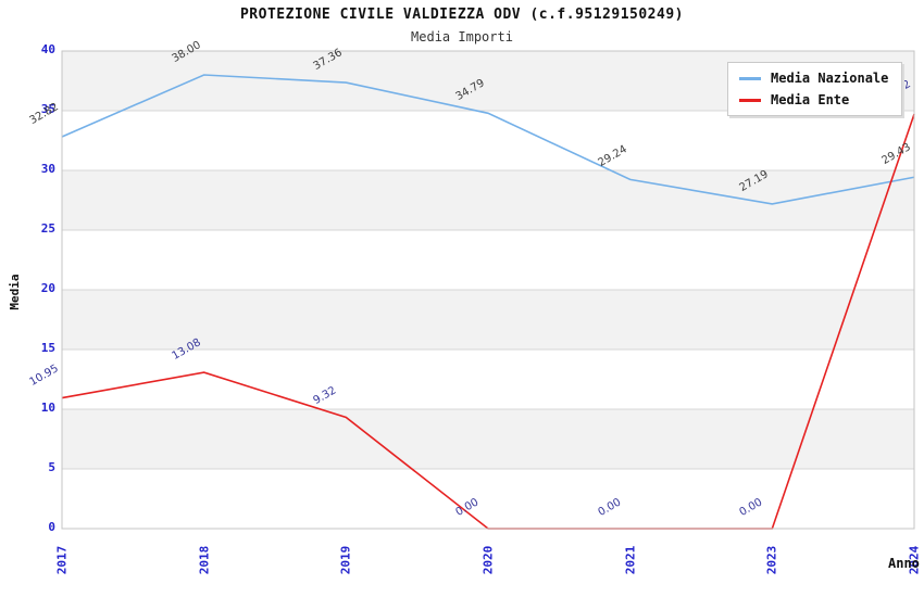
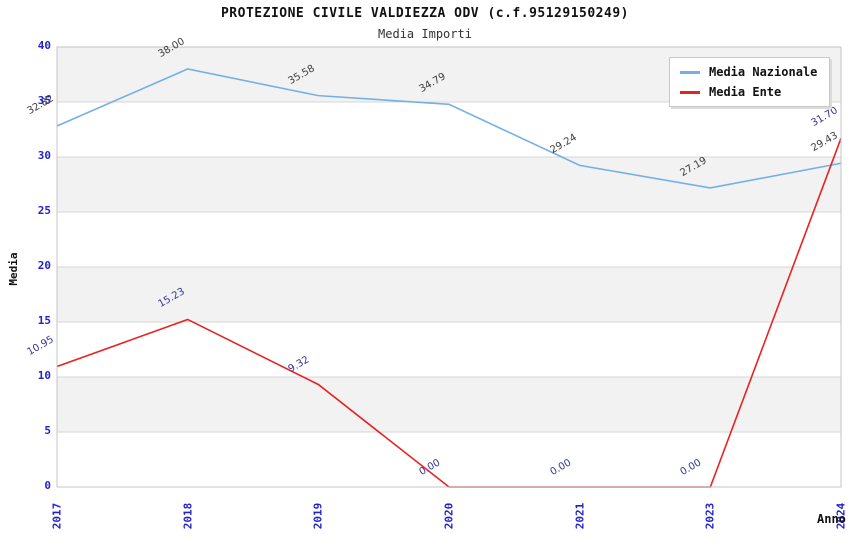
Media Ente/2018: 13.08 -> 15.23
Media Nazionale/2019: 37.36 -> 35.58
Media Ente/2024: 34.72 -> 31.70
